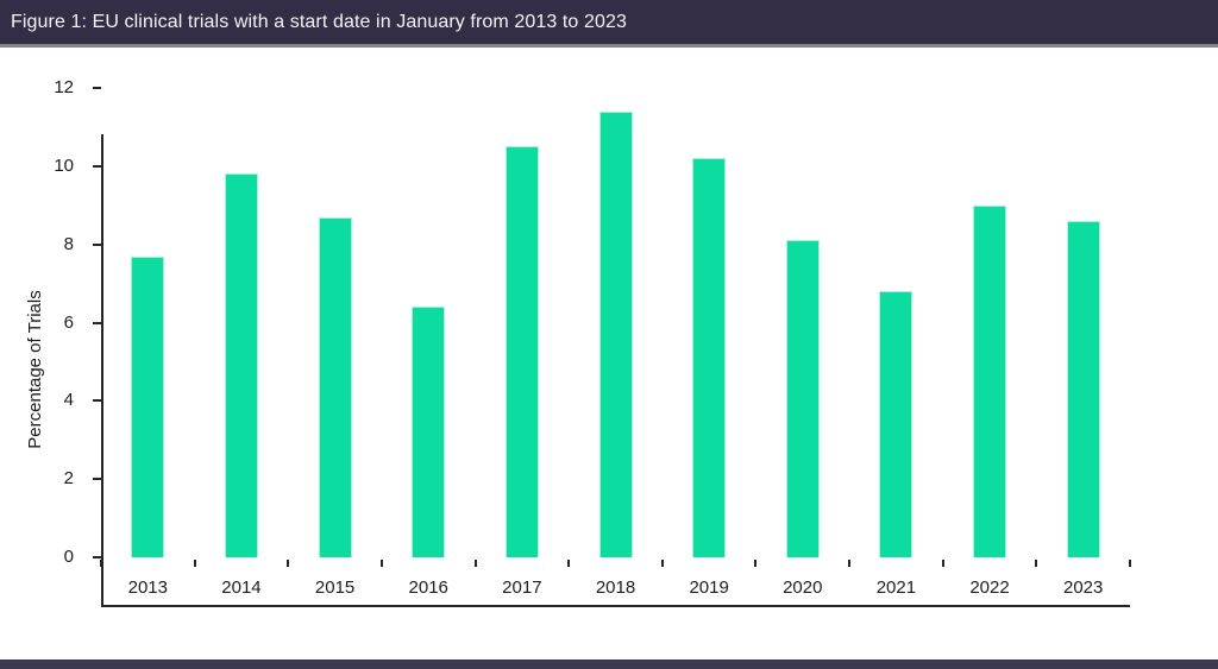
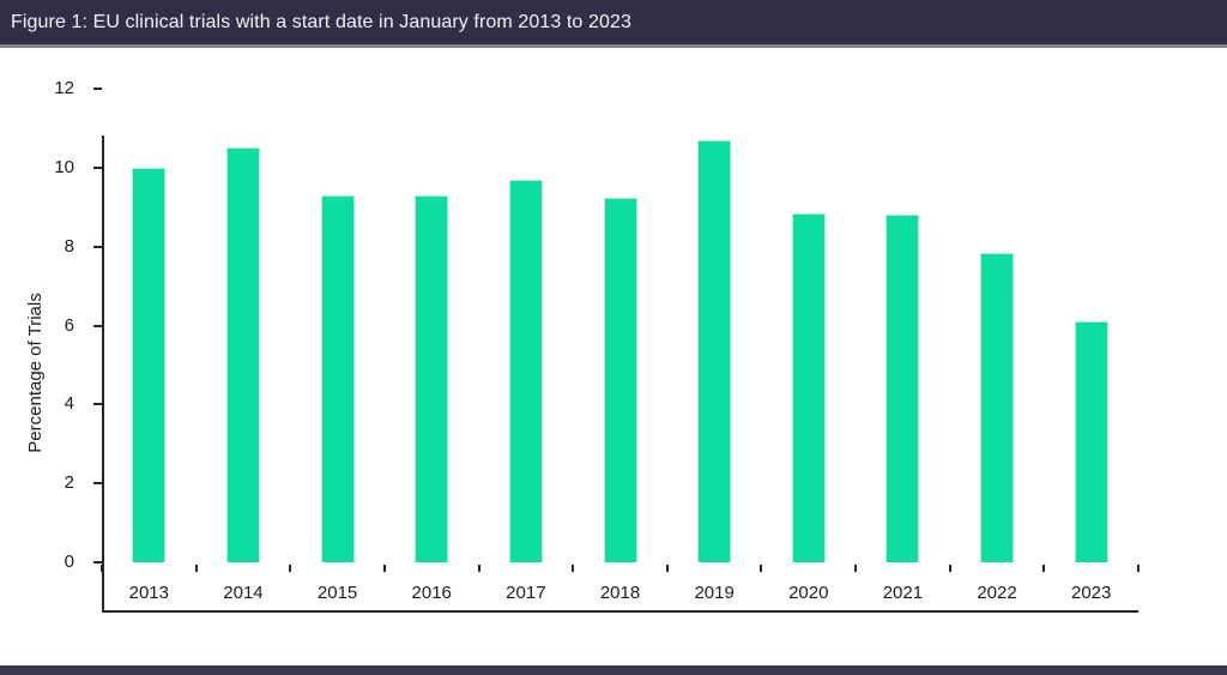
2013: 7.7 -> 10.0
2014: 9.8 -> 10.5
2015: 8.7 -> 9.3
2016: 6.4 -> 9.3
2017: 10.5 -> 9.7
2018: 11.4 -> 9.2
2019: 10.2 -> 10.7
2020: 8.1 -> 8.8
2021: 6.8 -> 8.8
2022: 9.0 -> 7.8
2023: 8.6 -> 6.1
